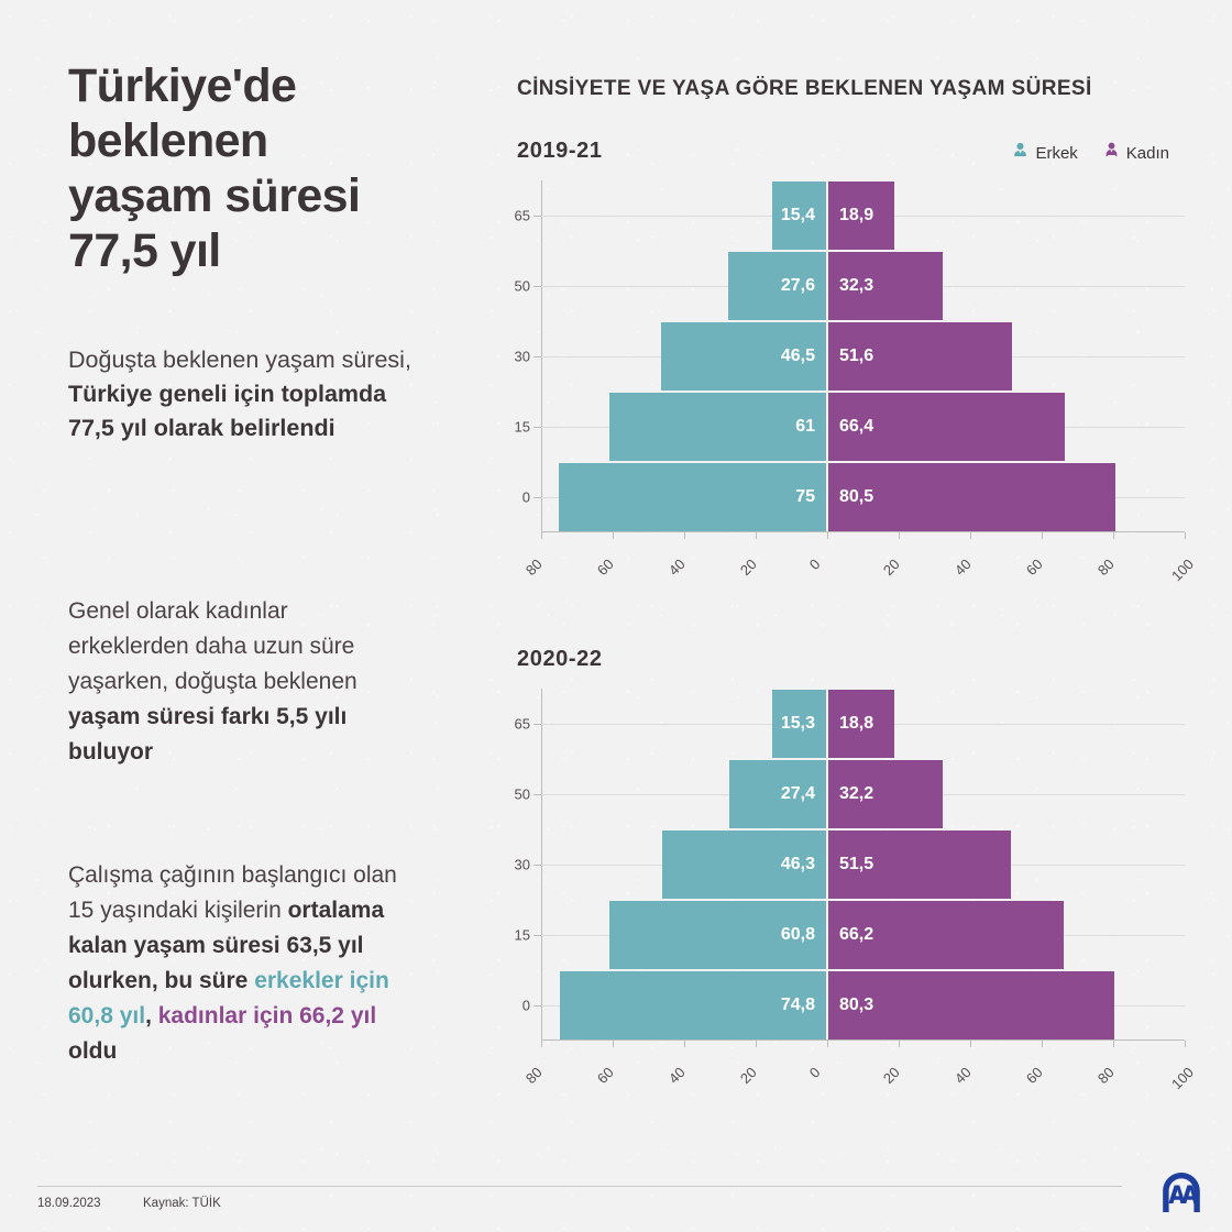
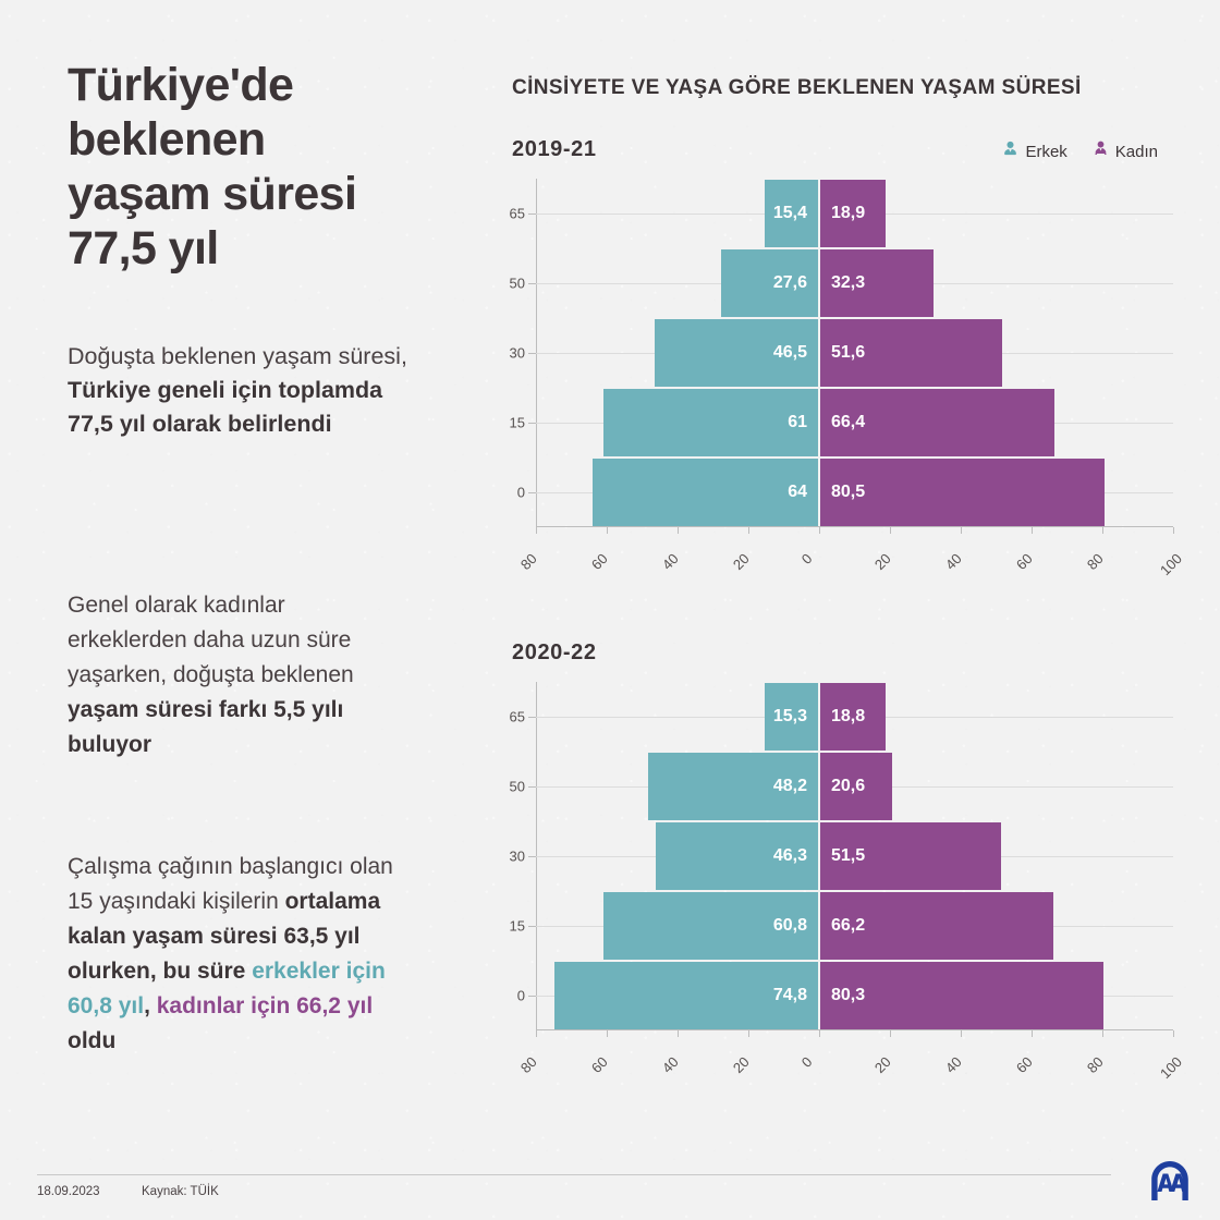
2019-21/Erkek/0: 75 -> 64
2020-22/Erkek/50: 27,4 -> 48,2
2020-22/Kadın/50: 32,2 -> 20,6
